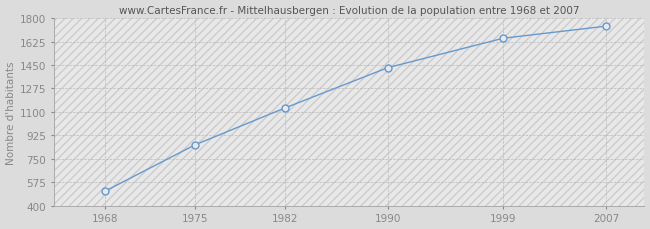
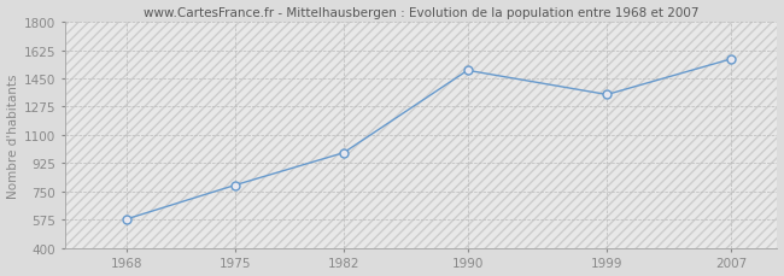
1968: 510 -> 580
1975: 860 -> 790
1982: 1130 -> 990
1990: 1430 -> 1500
1999: 1650 -> 1350
2007: 1740 -> 1570
